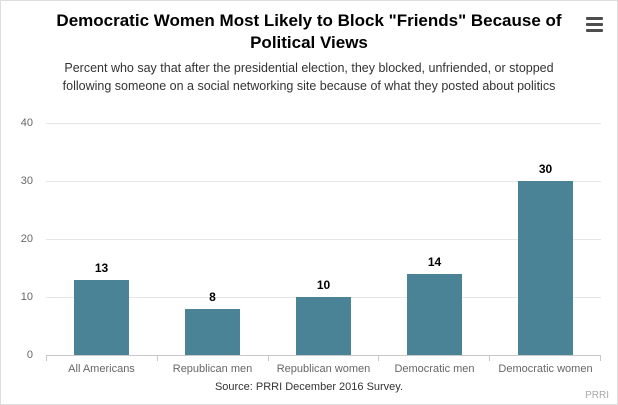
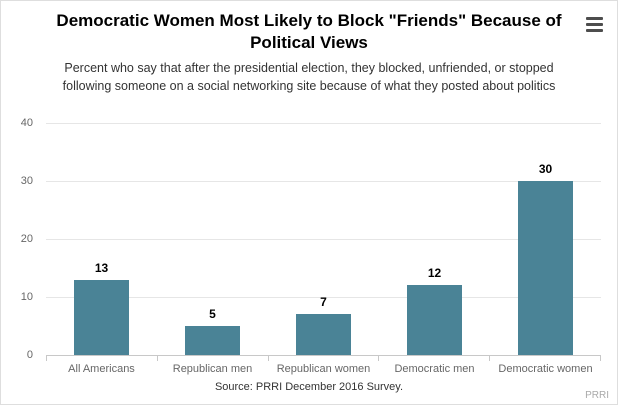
Republican men: 8 -> 5
Republican women: 10 -> 7
Democratic men: 14 -> 12
